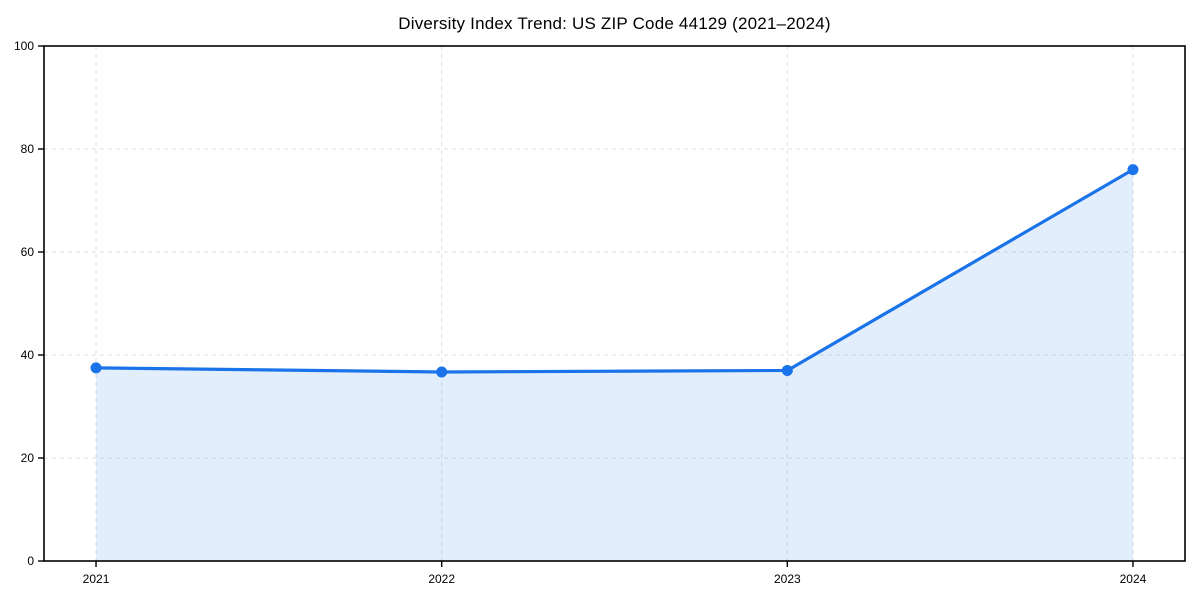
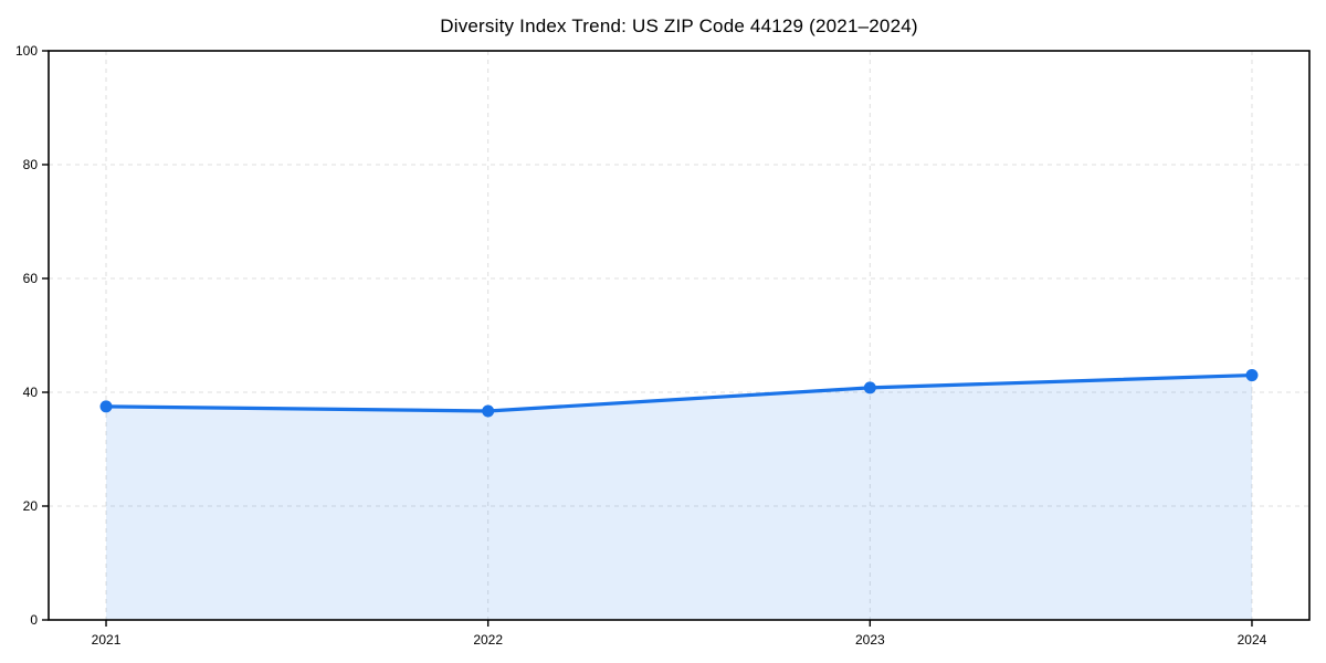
2023: 37 -> 41
2024: 76 -> 43
